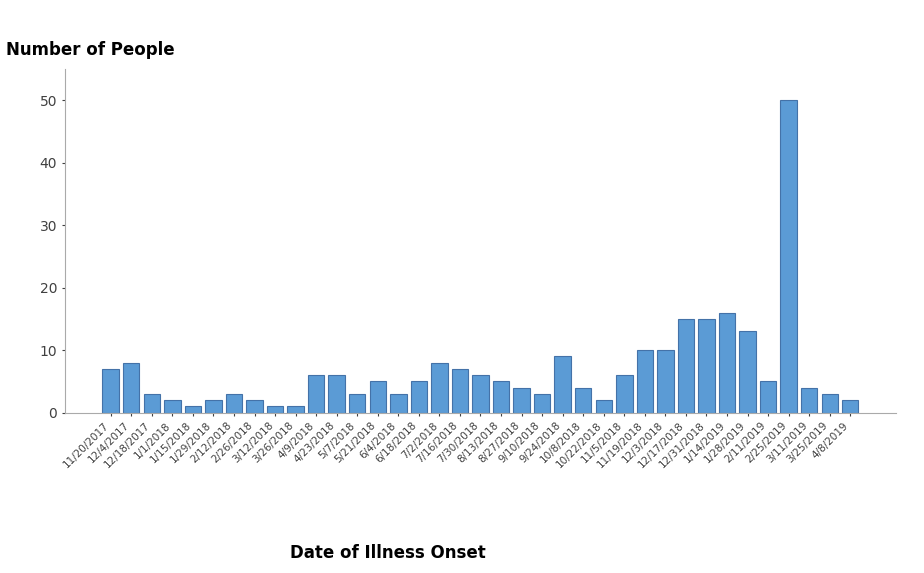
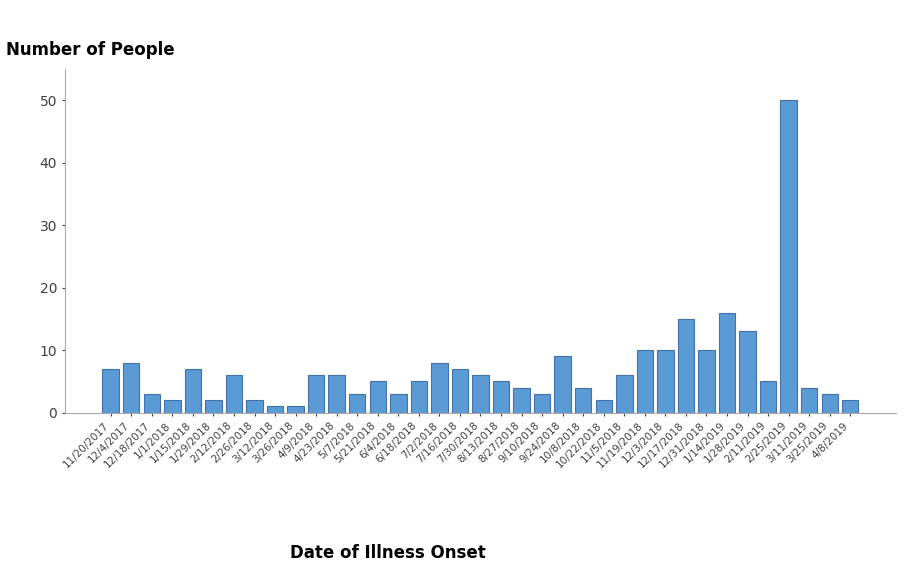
1/15/2018: 1 -> 7
2/12/2018: 3 -> 6
12/31/2018: 15 -> 10
